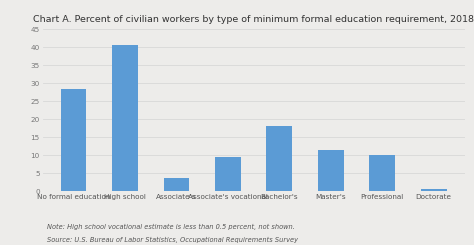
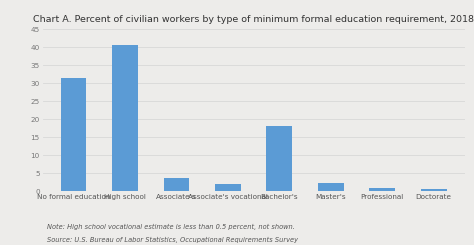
No formal education: 28.5 -> 31.5
Associate's vocational: 9.5 -> 2.1
Master's: 11.5 -> 2.3
Professional: 10.0 -> 0.9
